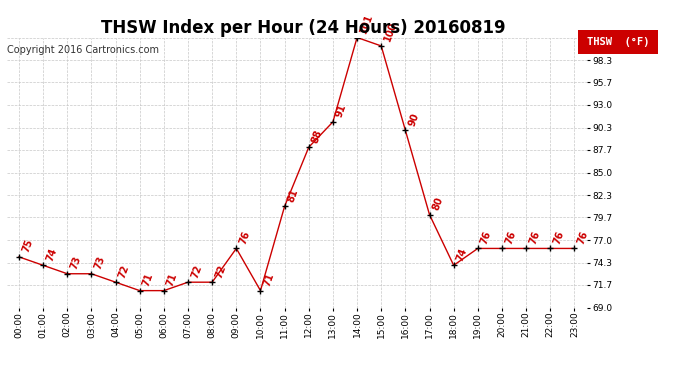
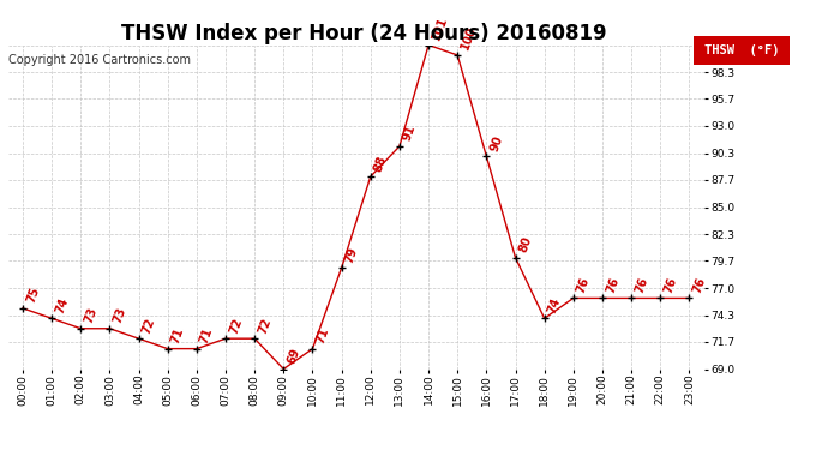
09:00: 76 -> 69
11:00: 81 -> 79
